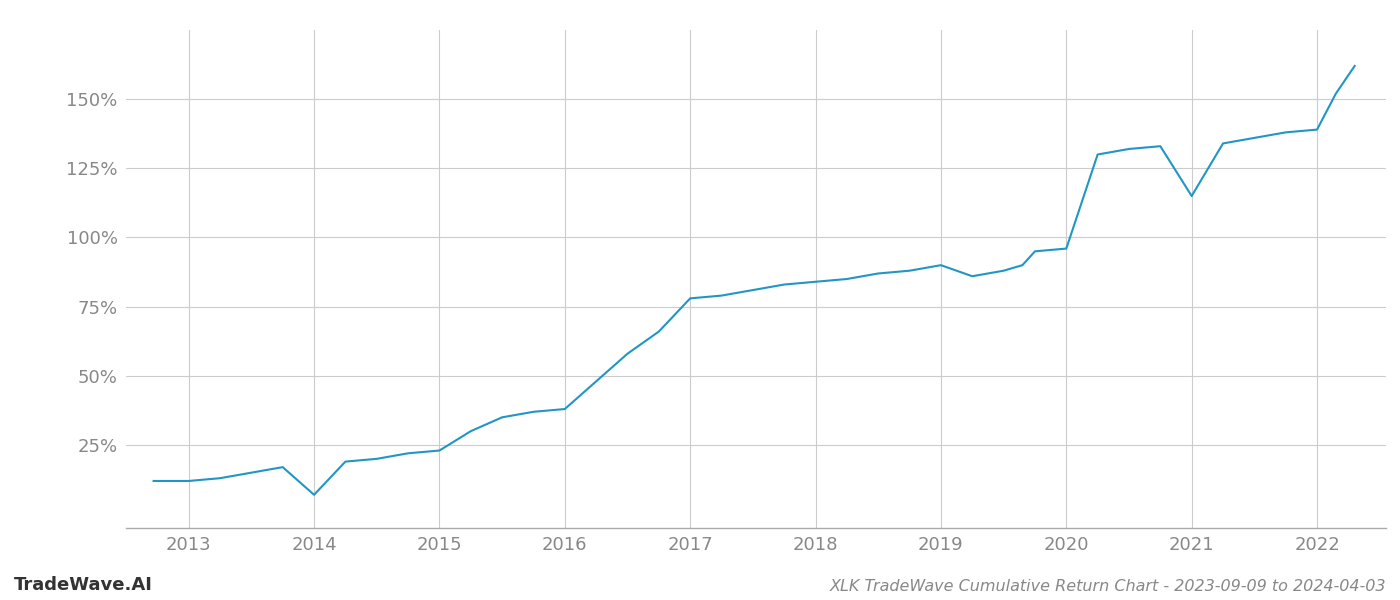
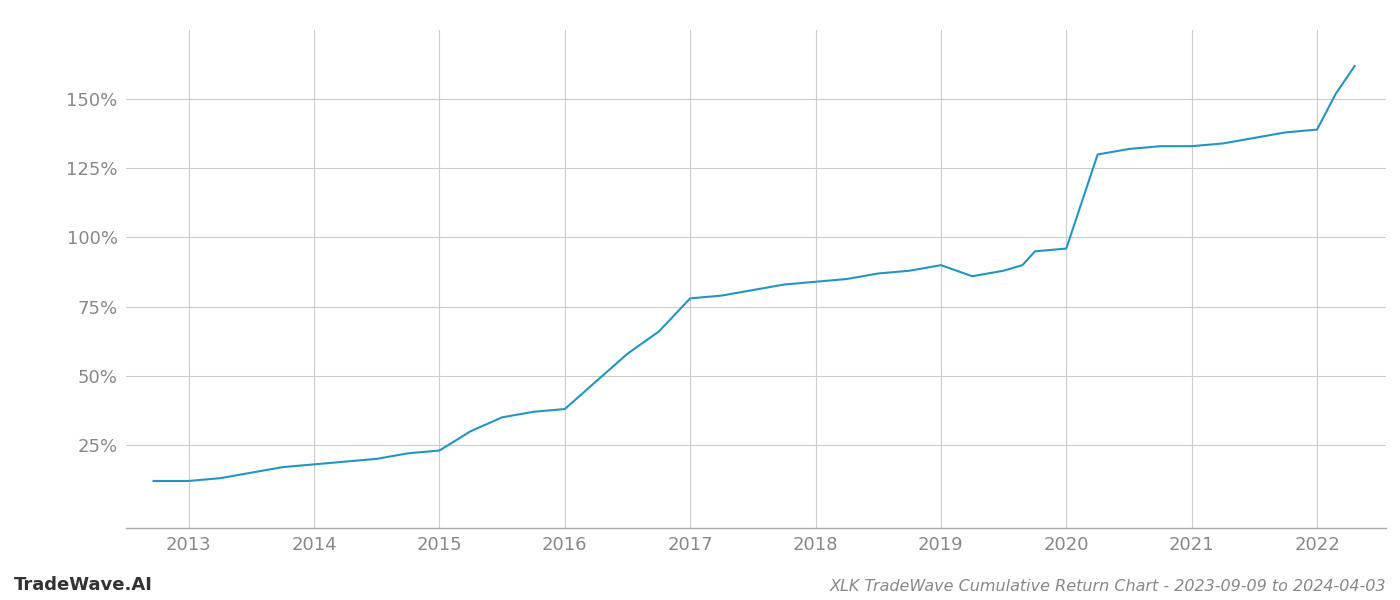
2014: 7% -> 18%
2021: 115% -> 133%
